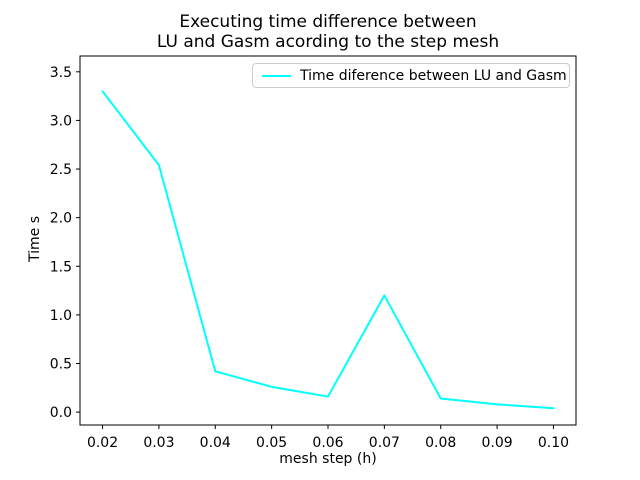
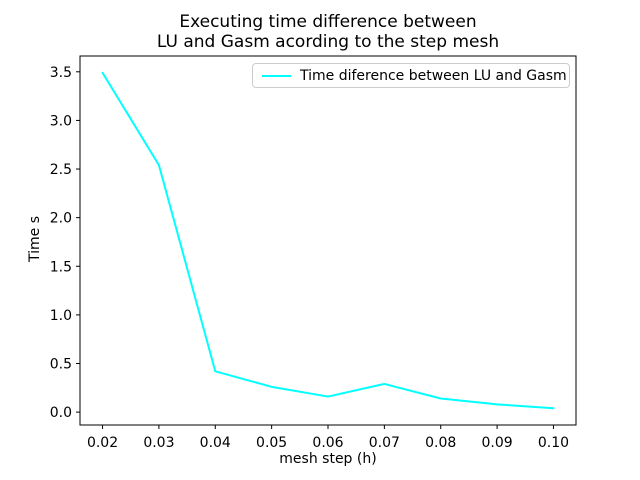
0.02: 3.3 -> 3.5
0.07: 1.2 -> 0.3
